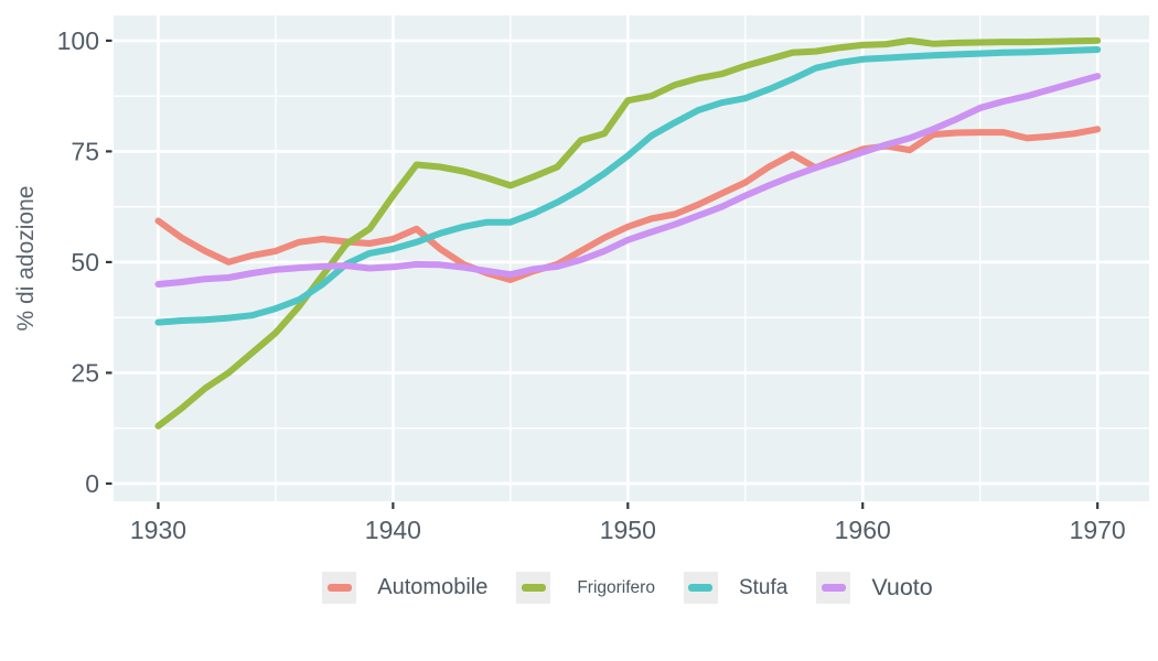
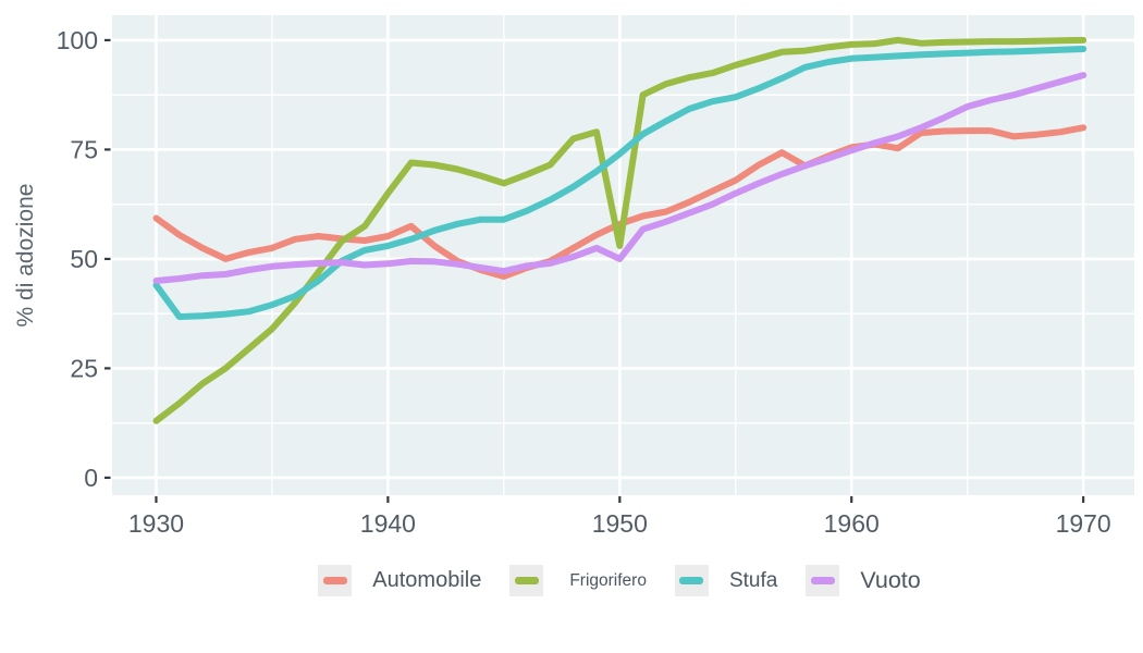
Stufa/1930: 36 -> 44
Frigorifero/1950: 86 -> 53
Vuoto/1950: 55 -> 50
